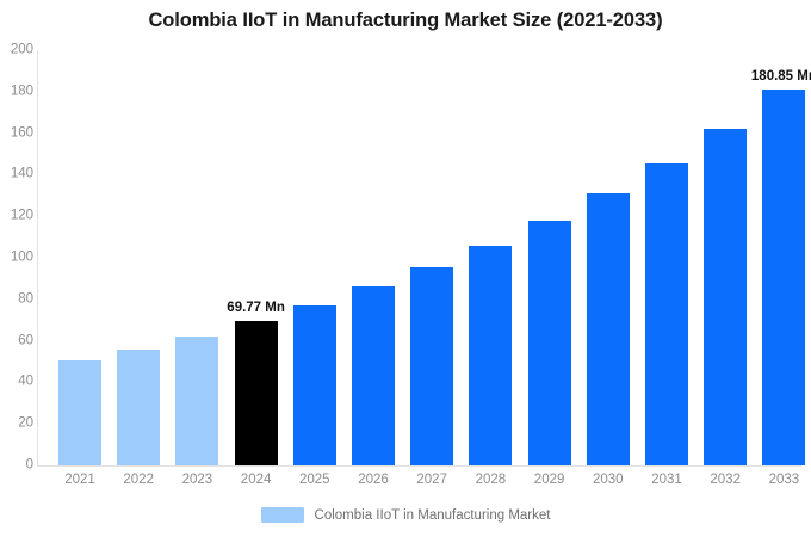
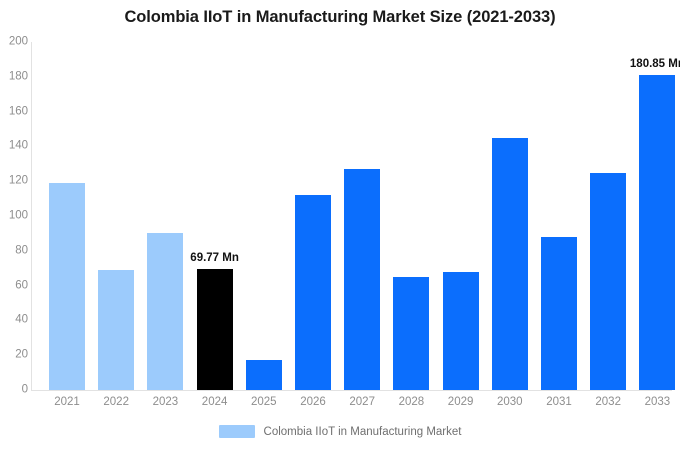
2021: 50 -> 119
2022: 56 -> 69
2023: 62 -> 90
2025: 77 -> 17
2026: 86 -> 112
2027: 96 -> 127
2028: 106 -> 65
2029: 118 -> 68
2030: 131 -> 145
2031: 146 -> 88
2032: 162 -> 125
